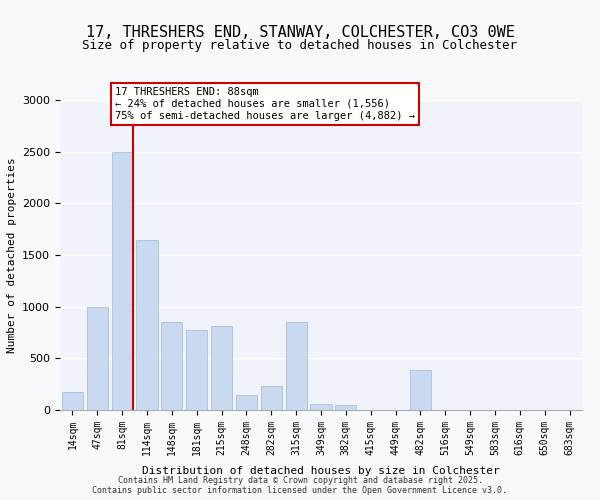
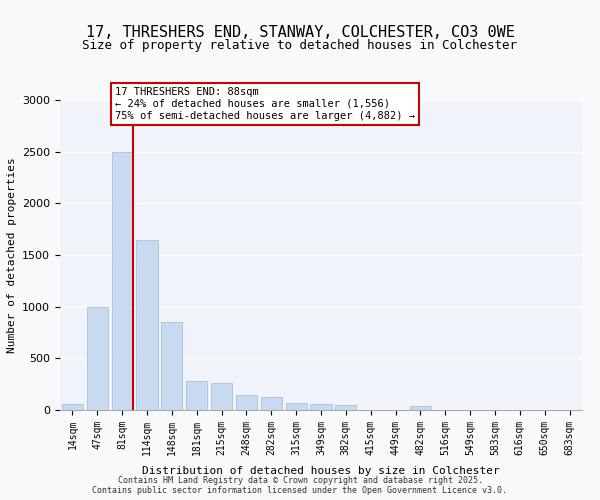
14sqm: 170 -> 60
181sqm: 770 -> 280
215sqm: 810 -> 260
282sqm: 230 -> 130
315sqm: 850 -> 70
482sqm: 390 -> 40
